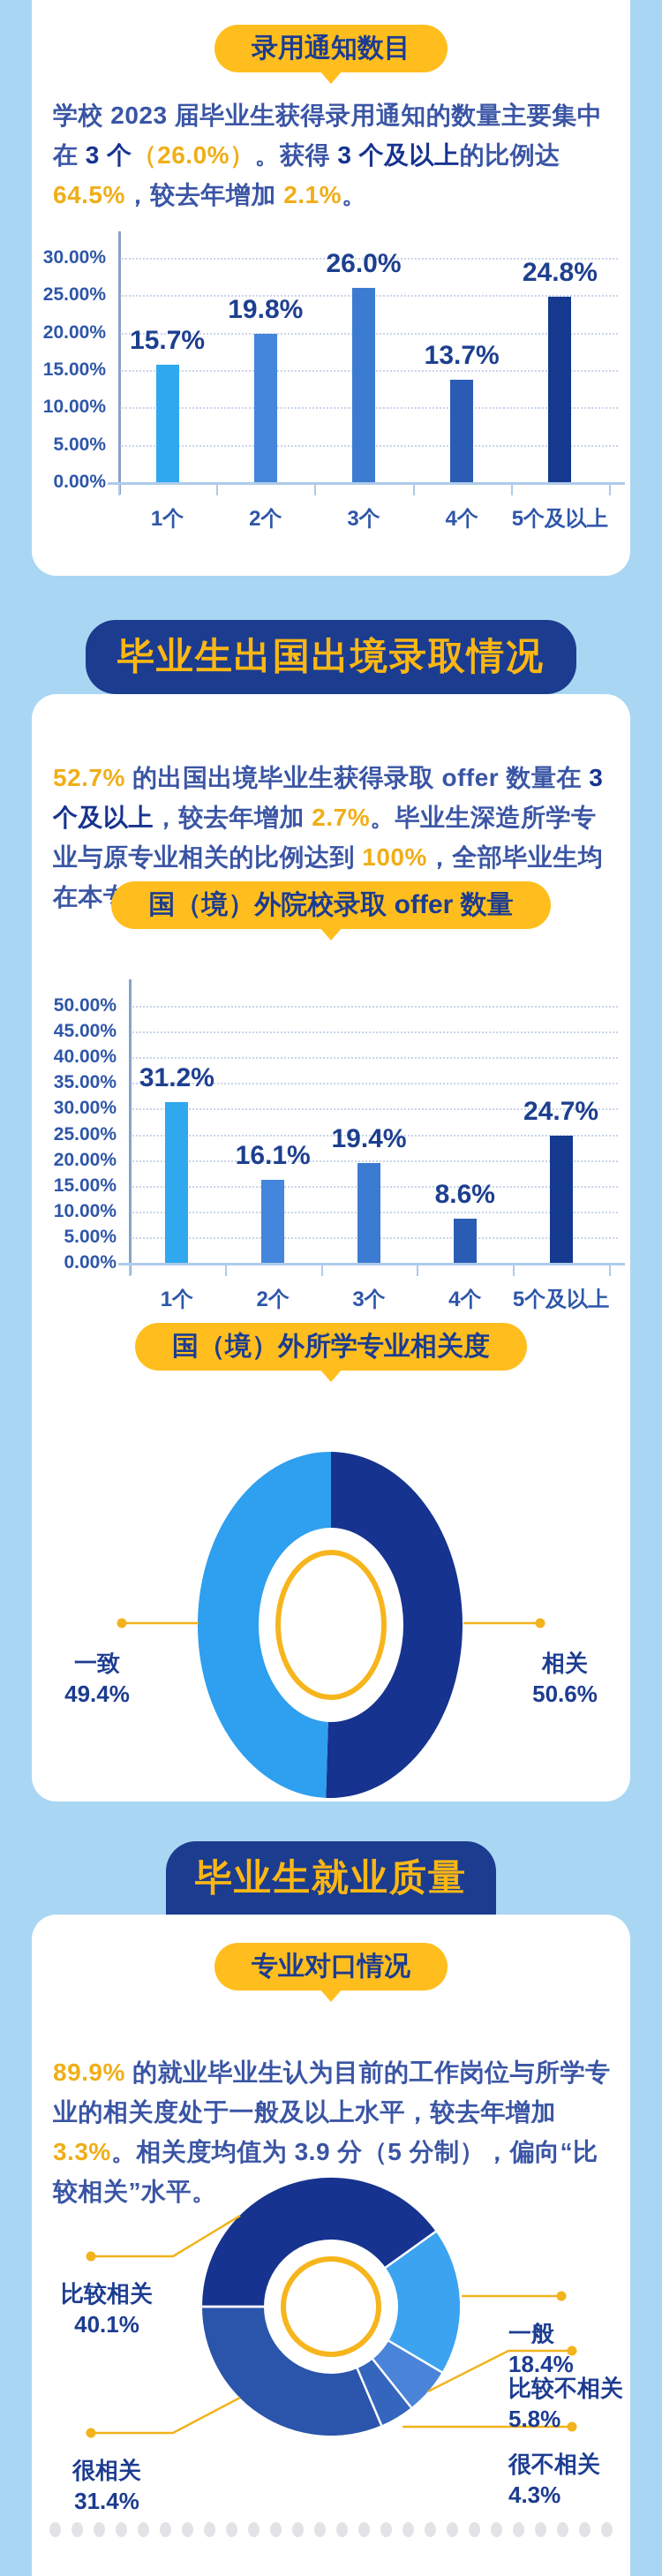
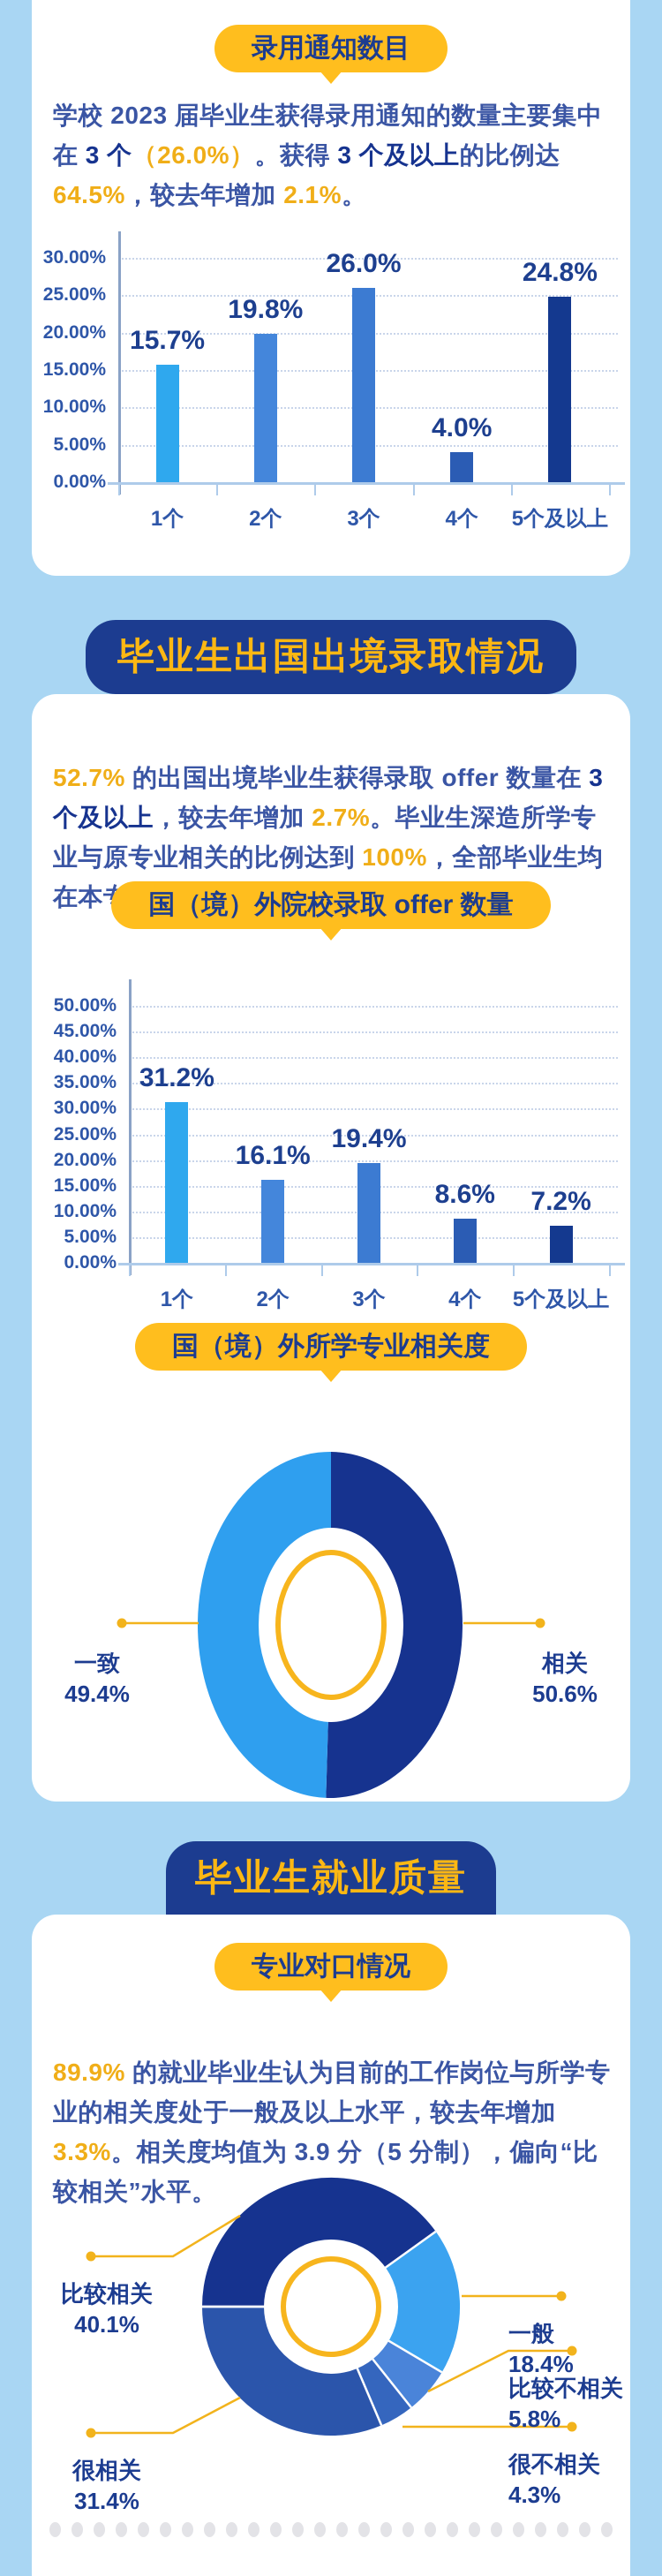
录用通知数目/4个: 13.7% -> 4.0%
国（境）外院校录取 offer 数量/5个及以上: 24.7% -> 7.2%
